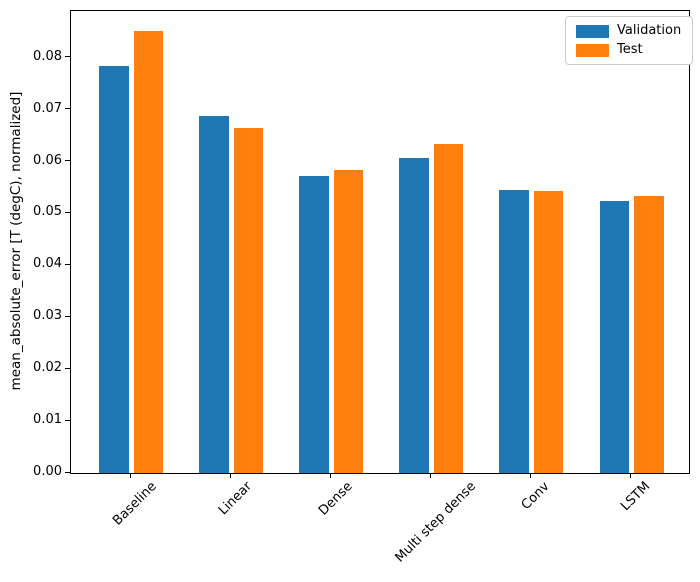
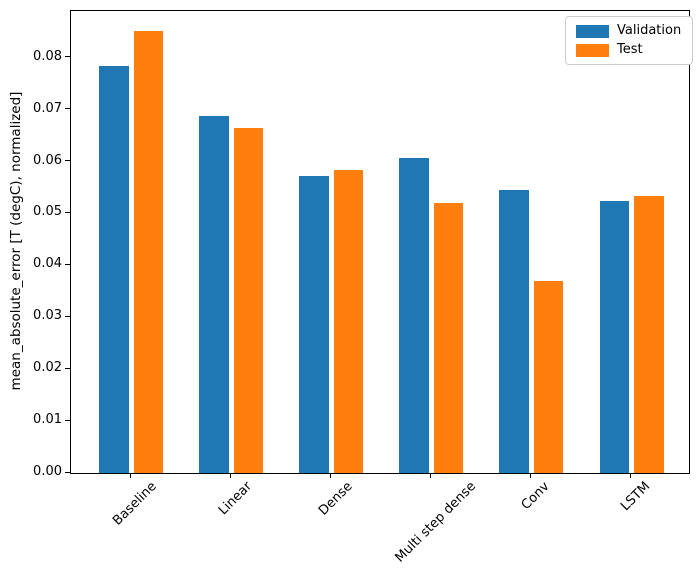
Test/Multi step dense: 0.063 -> 0.052
Test/Conv: 0.054 -> 0.037
